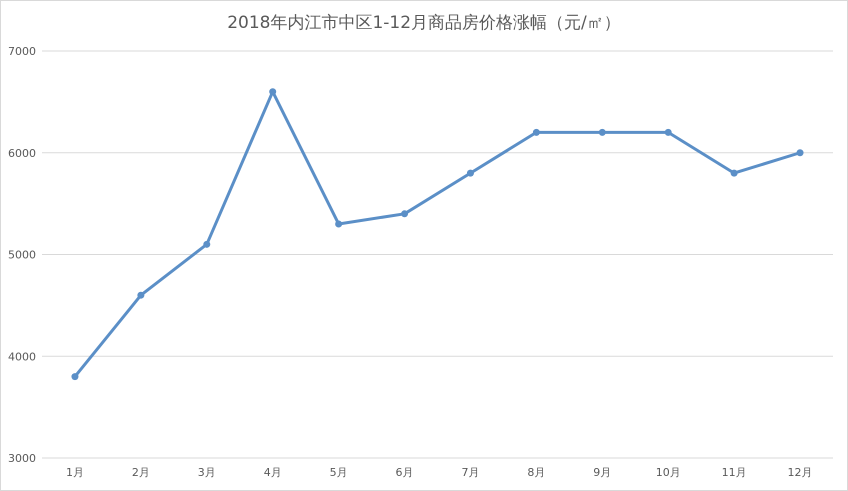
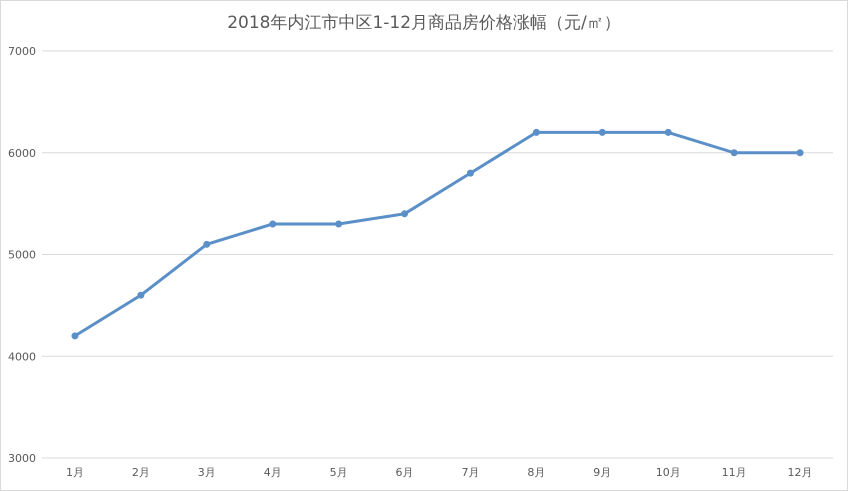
1月: 3800 -> 4200
4月: 6600 -> 5300
11月: 5800 -> 6000
